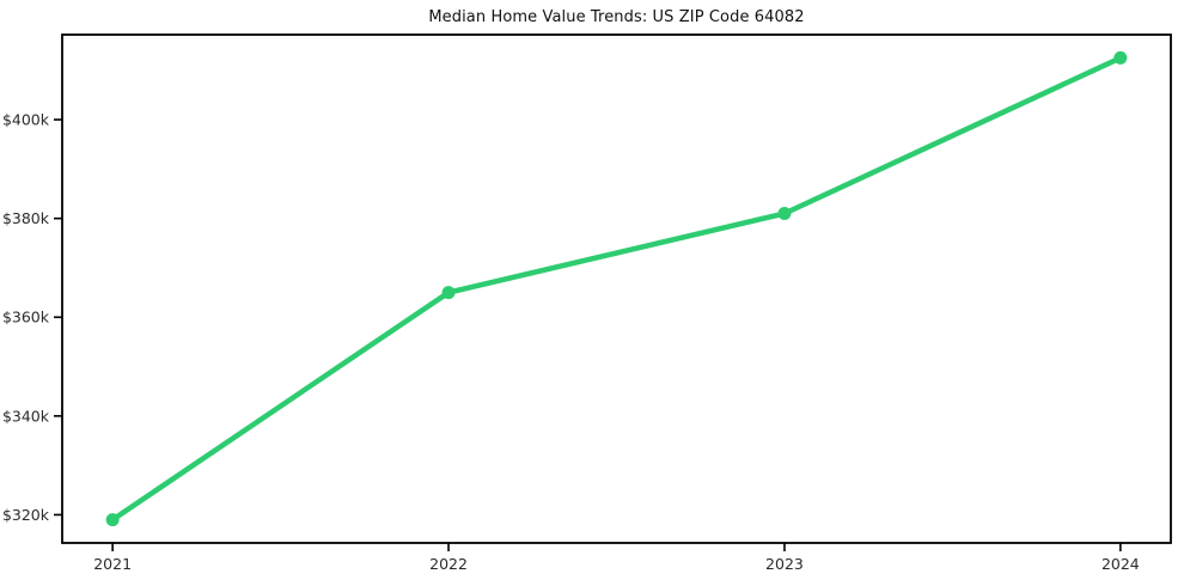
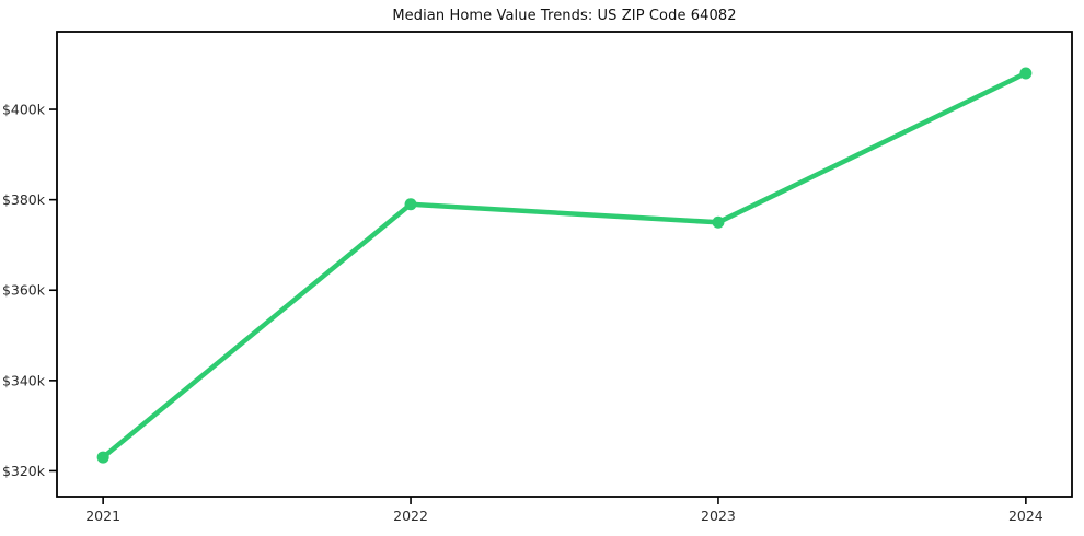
2021: $319k -> $323k
2022: $365k -> $379k
2023: $381k -> $375k
2024: $412k -> $408k
